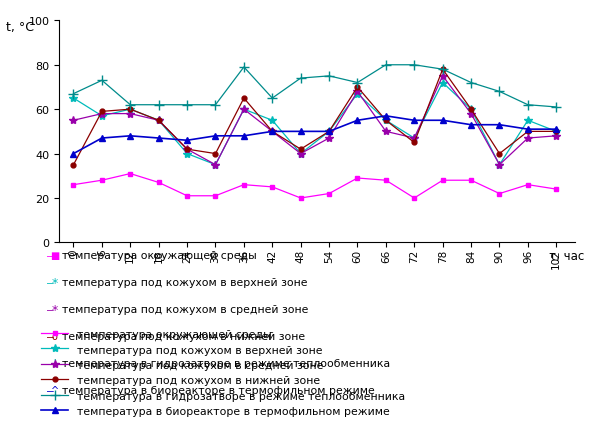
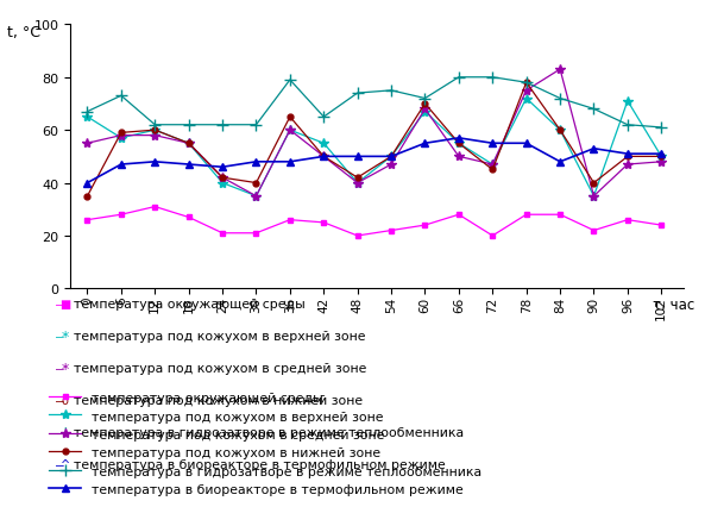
температура окружающей среды/60: 29 -> 24
температура под кожухом в средней зоне/84: 58 -> 83
температура в биореакторе в термофильном режиме/84: 53 -> 48
температура под кожухом в верхней зоне/96: 55 -> 71
